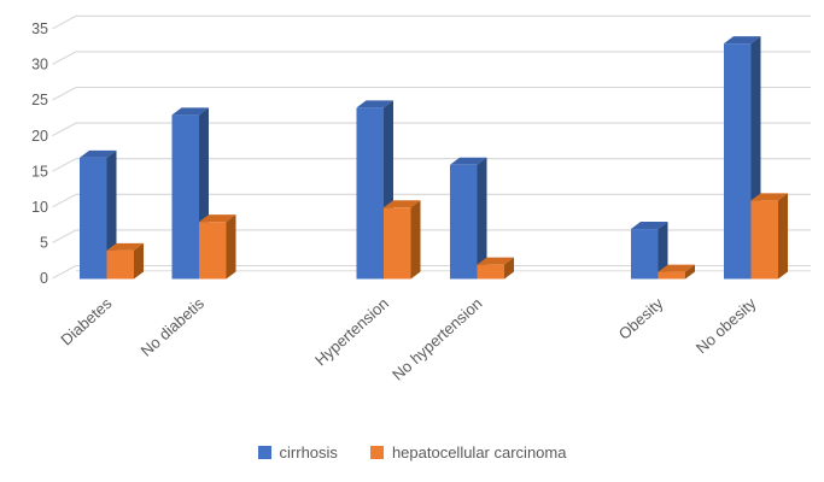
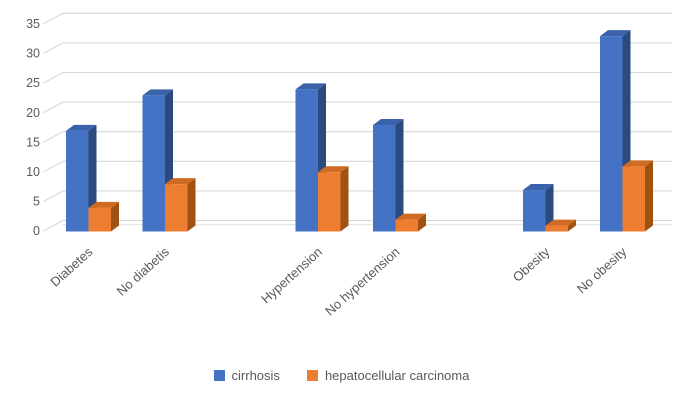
cirrhosis/No hypertension: 16 -> 18
